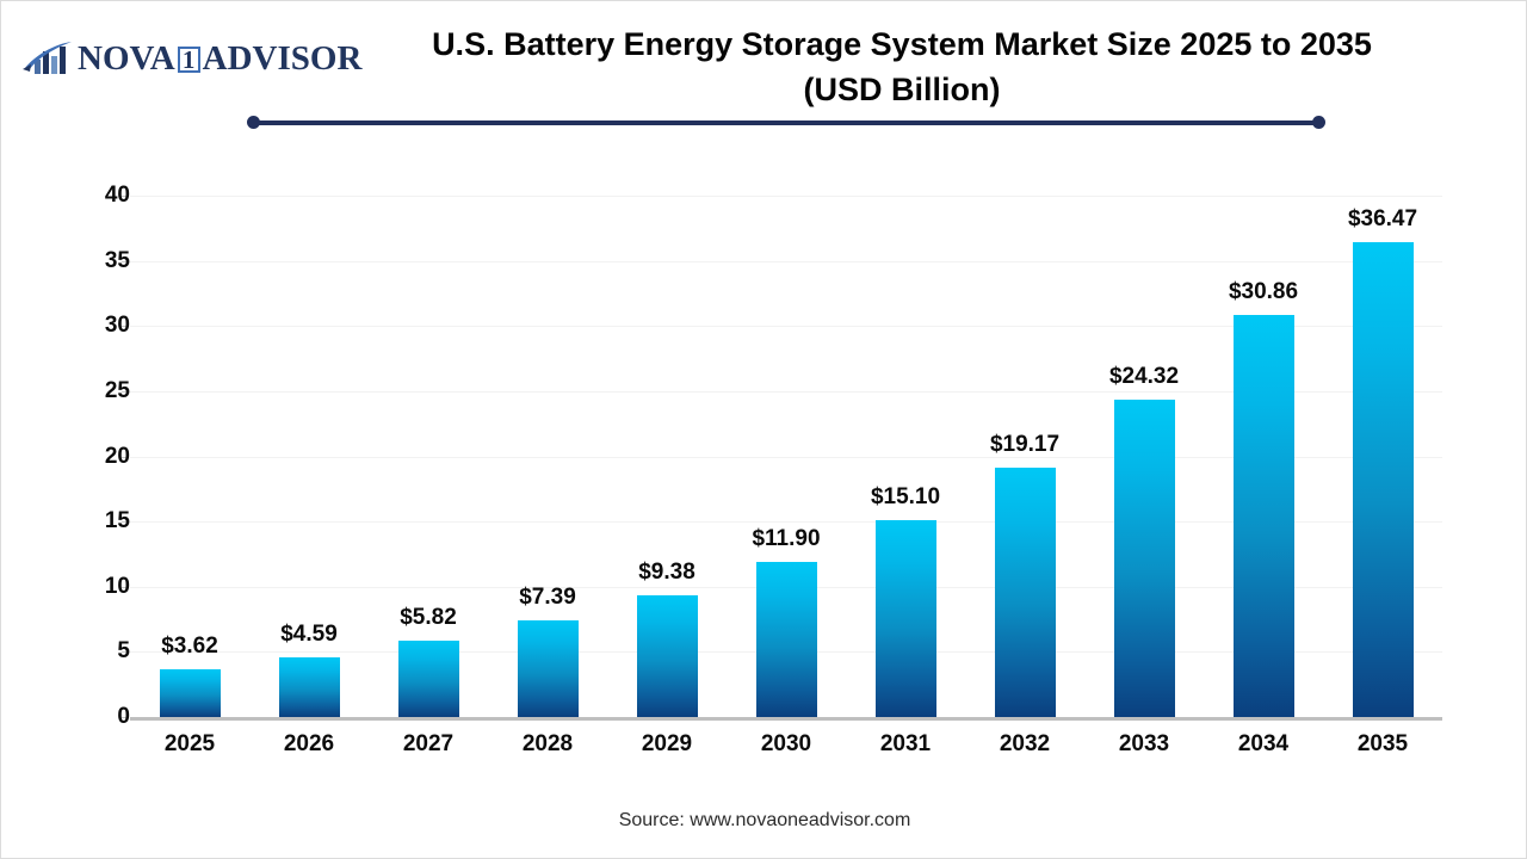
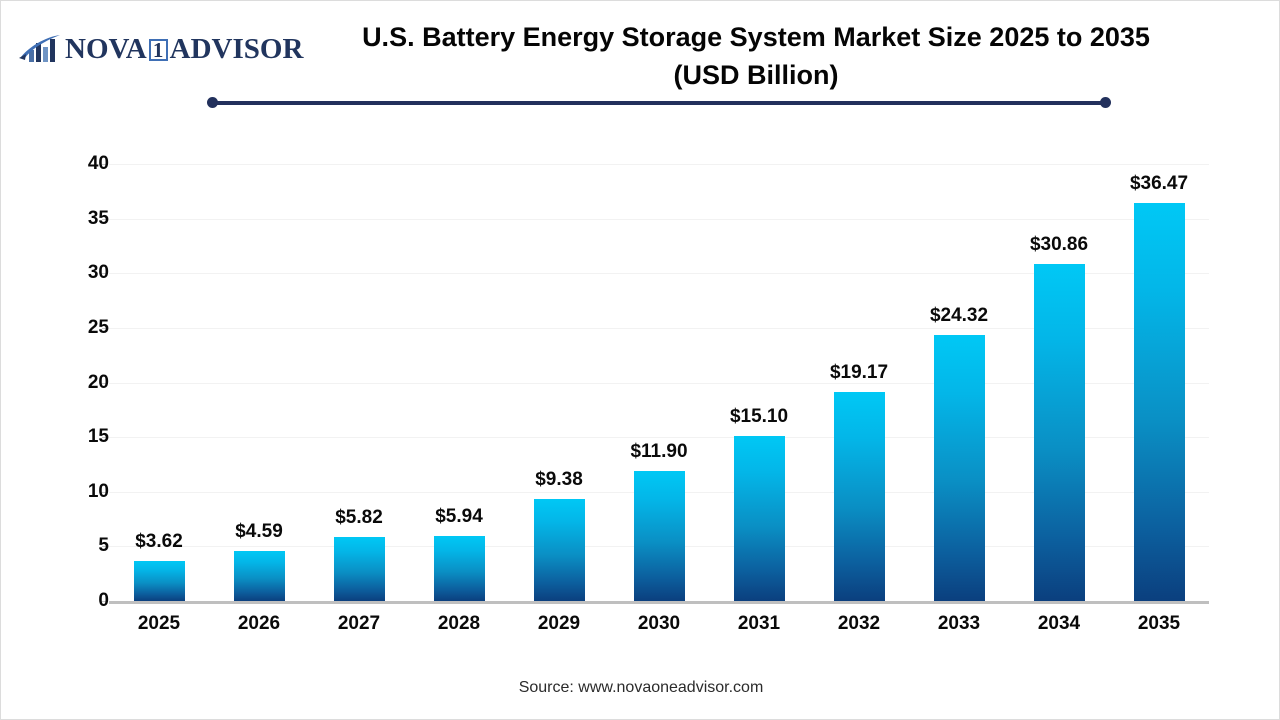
2028: $7.39 -> $5.94
